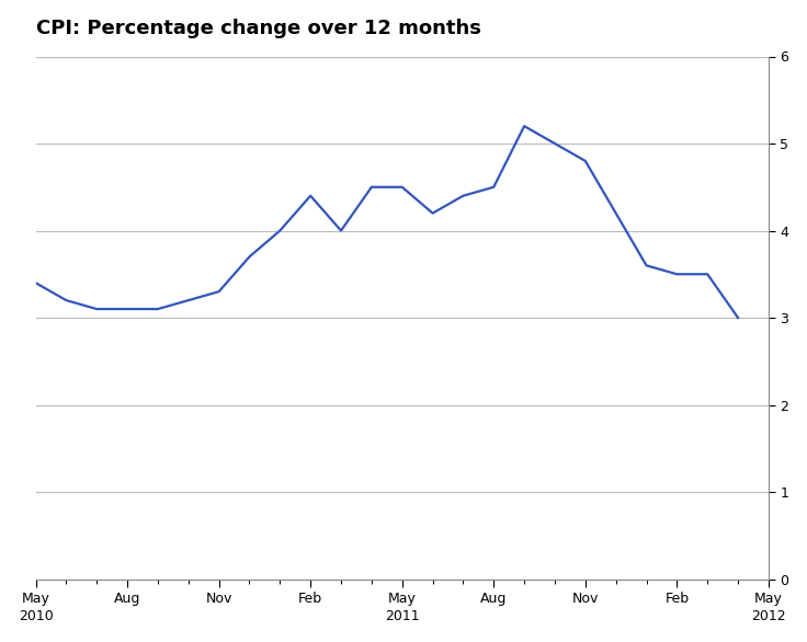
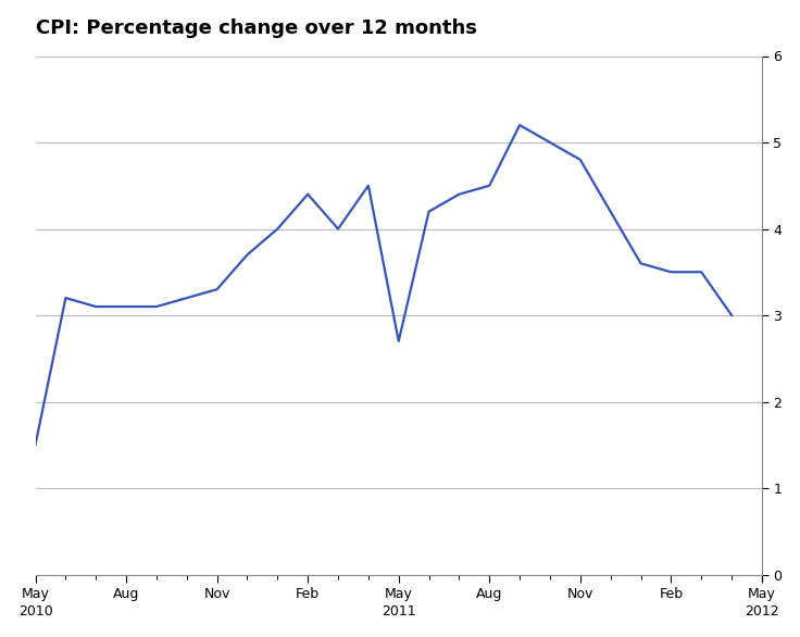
May 2010: 3.4 -> 1.5
May 2011: 4.5 -> 2.7
